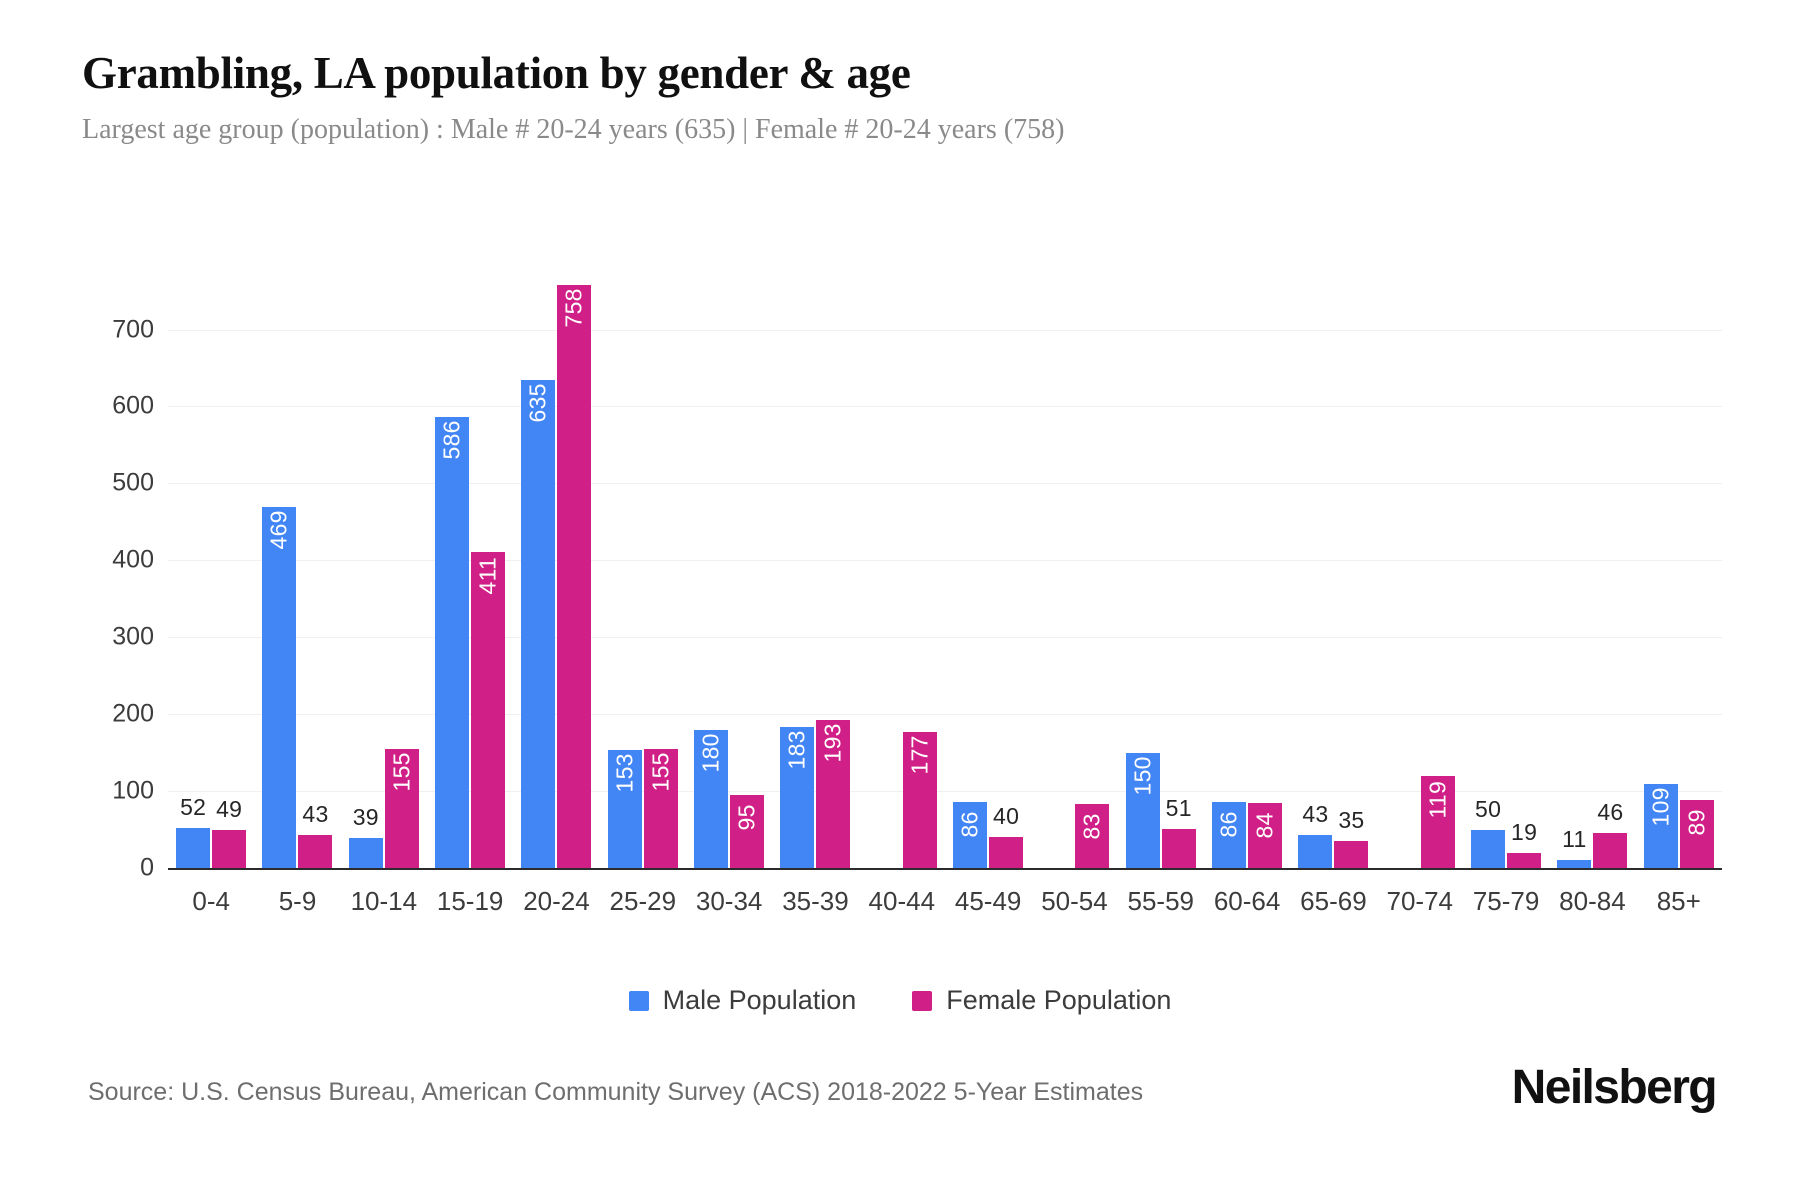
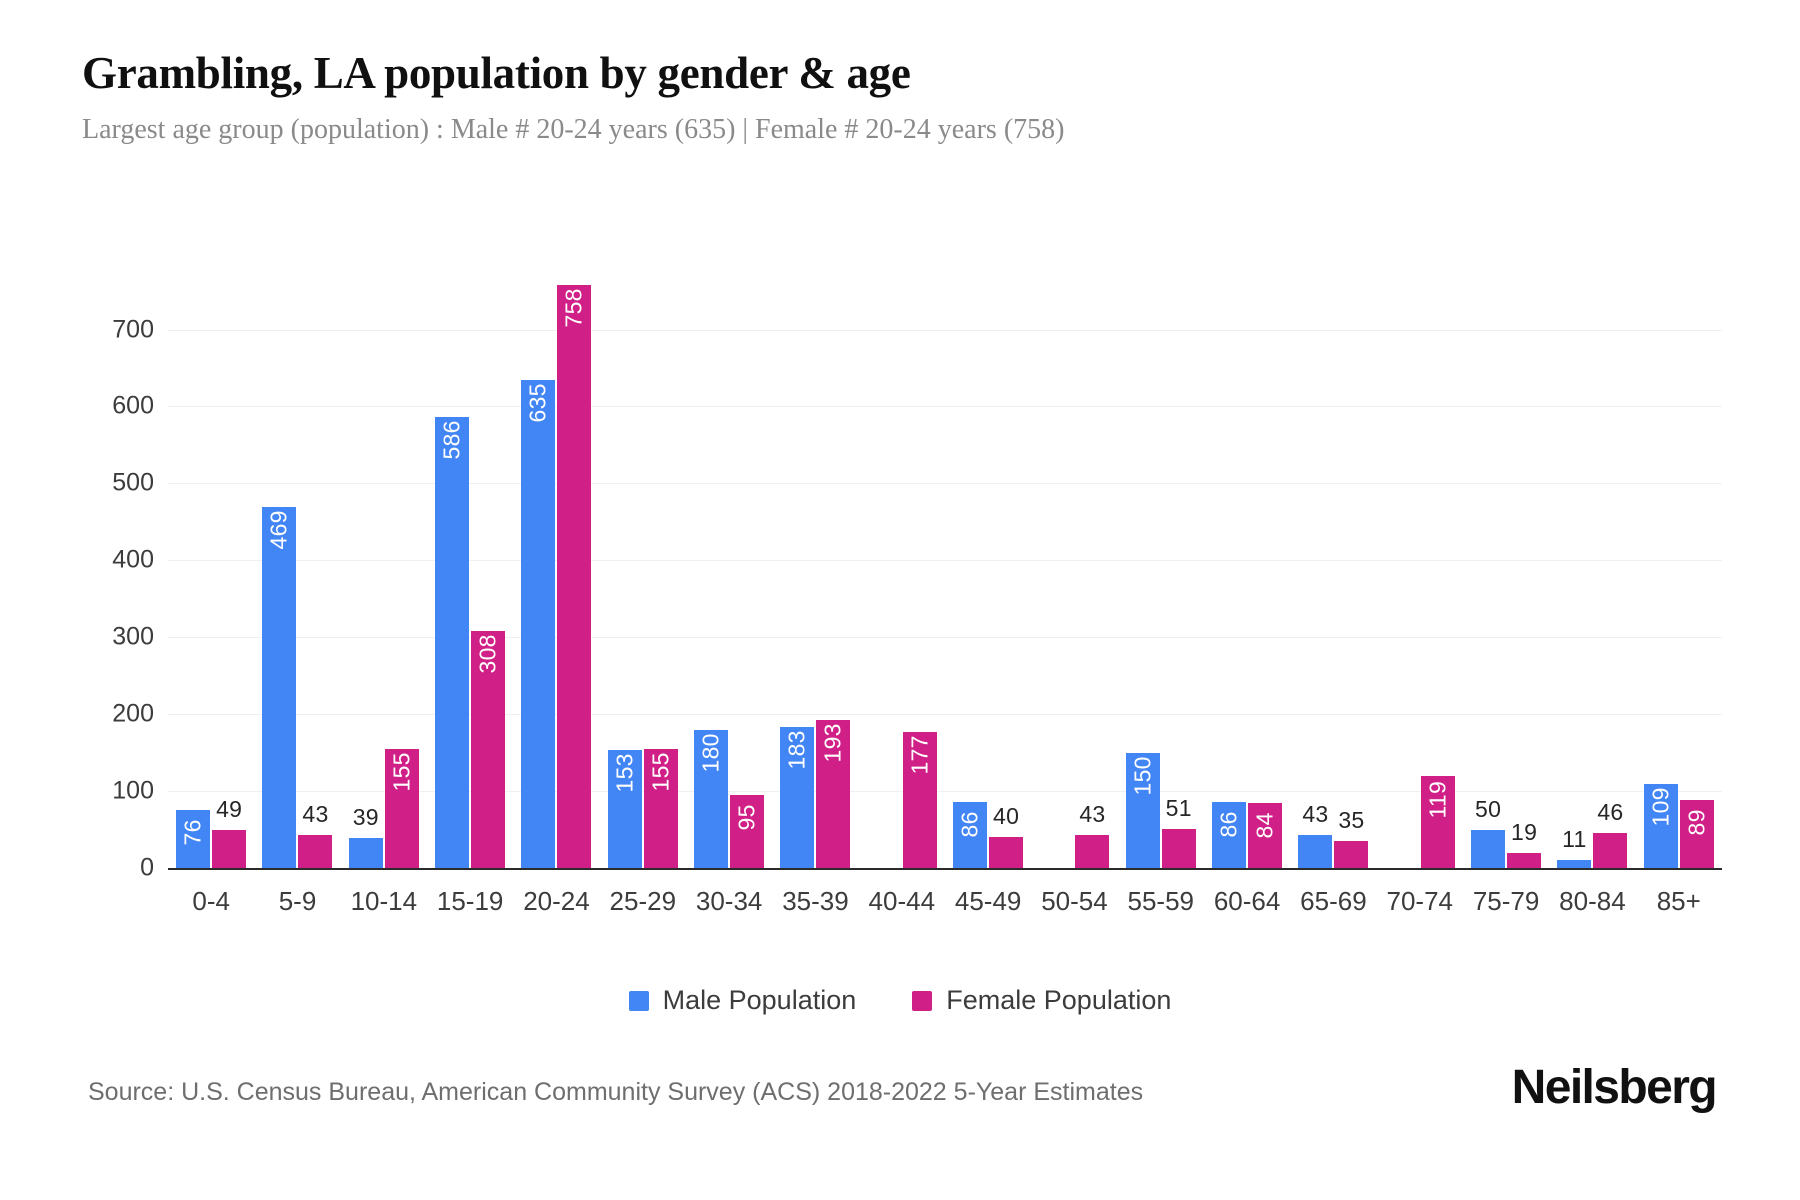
Male Population/0-4: 52 -> 76
Female Population/15-19: 411 -> 308
Female Population/50-54: 83 -> 43
